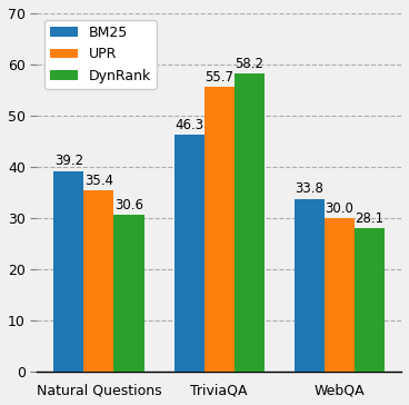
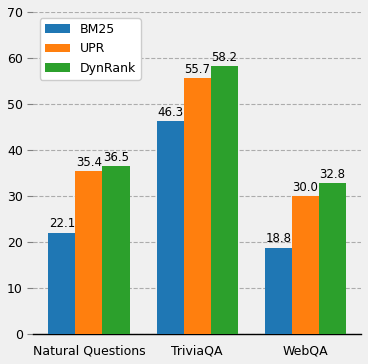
BM25/Natural Questions: 39.2 -> 22.1
DynRank/Natural Questions: 30.6 -> 36.5
BM25/WebQA: 33.8 -> 18.8
DynRank/WebQA: 28.1 -> 32.8
